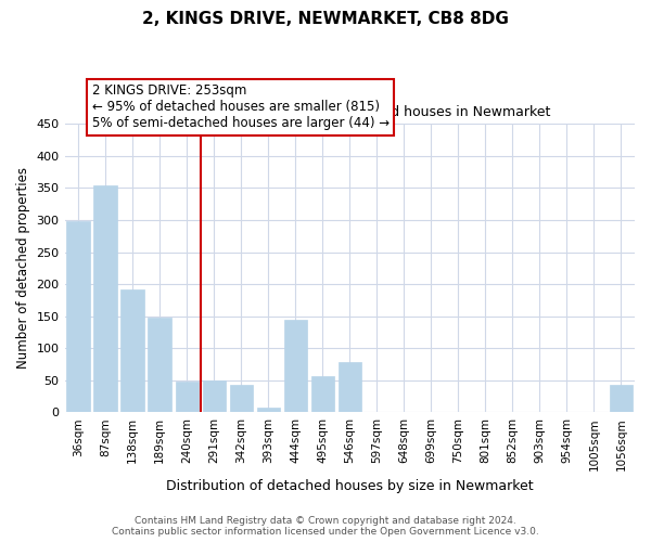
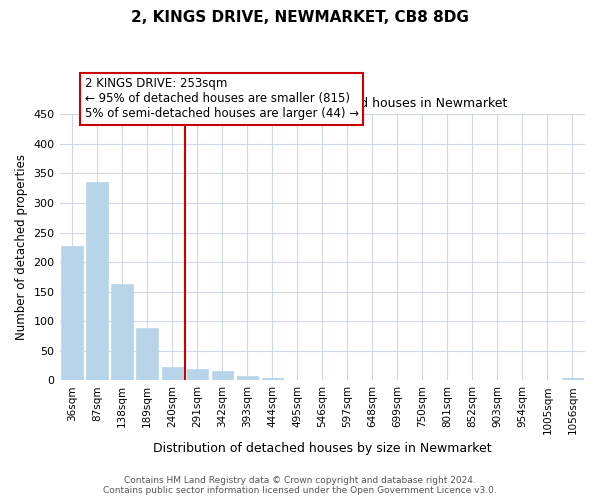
36sqm: 298 -> 227
87sqm: 354 -> 335
138sqm: 192 -> 163
189sqm: 148 -> 88
240sqm: 48 -> 23
291sqm: 50 -> 19
342sqm: 42 -> 16
444sqm: 144 -> 3
495sqm: 56 -> 1
546sqm: 78 -> 1
1056sqm: 42 -> 3
